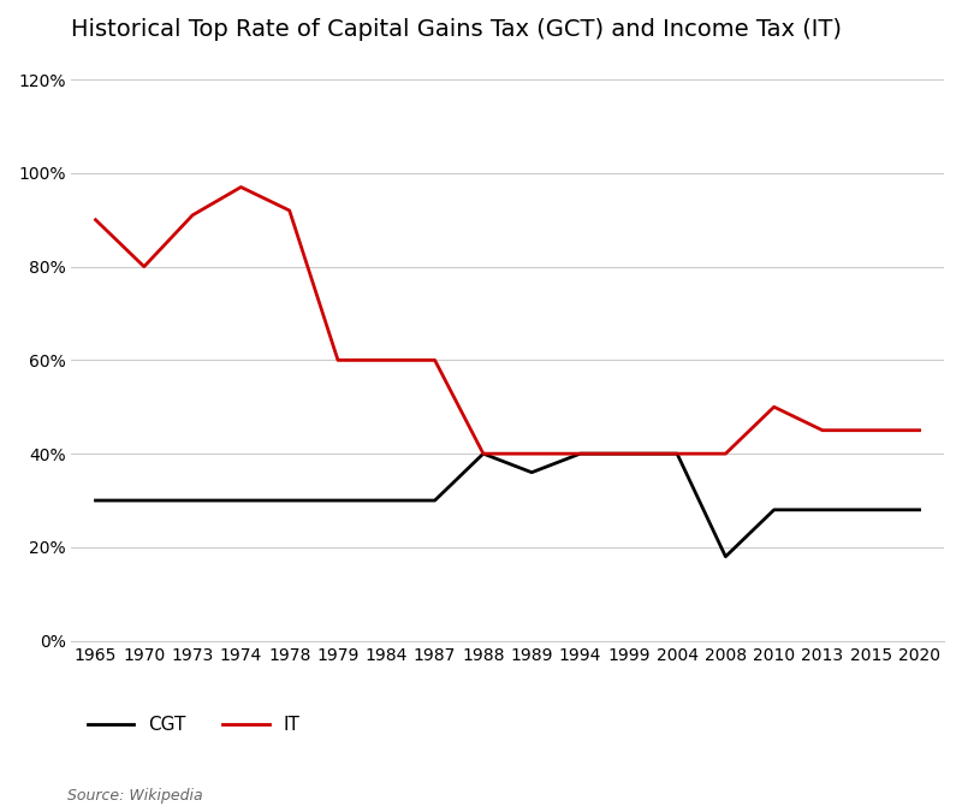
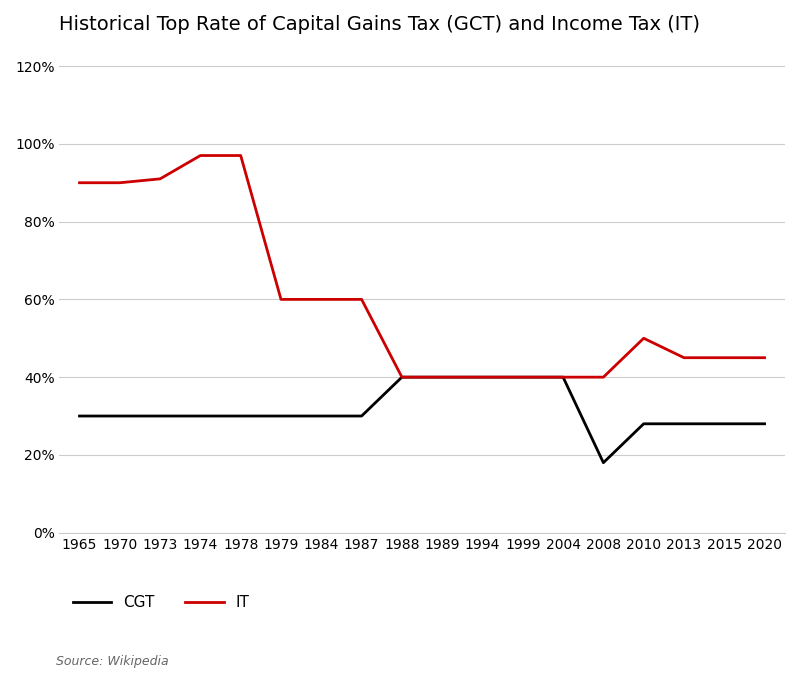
IT/1970: 80% -> 90%
IT/1978: 92% -> 97%
CGT/1989: 36% -> 40%
